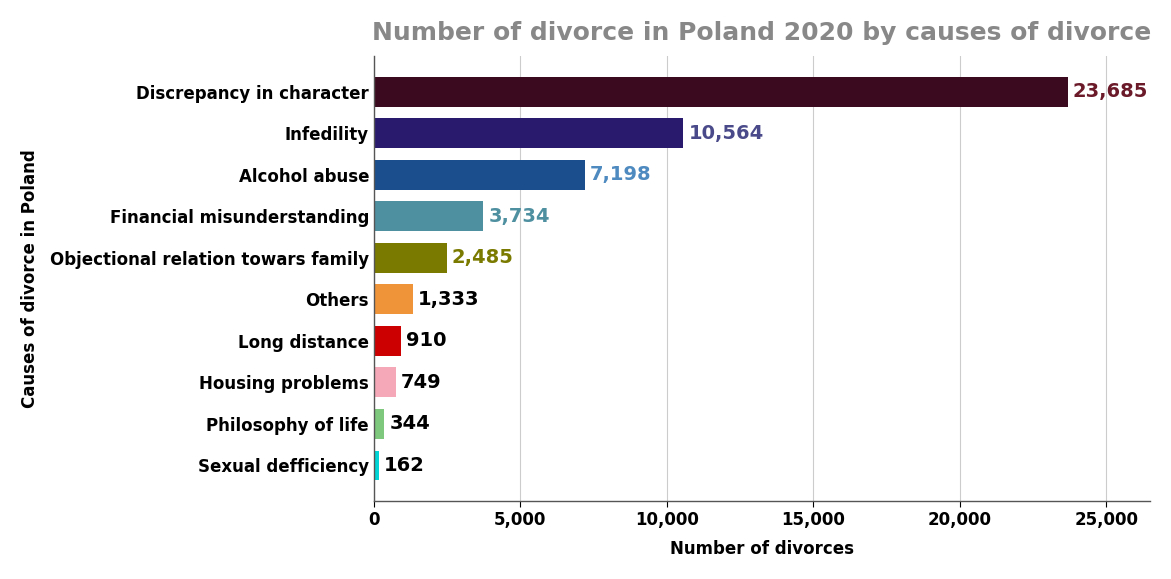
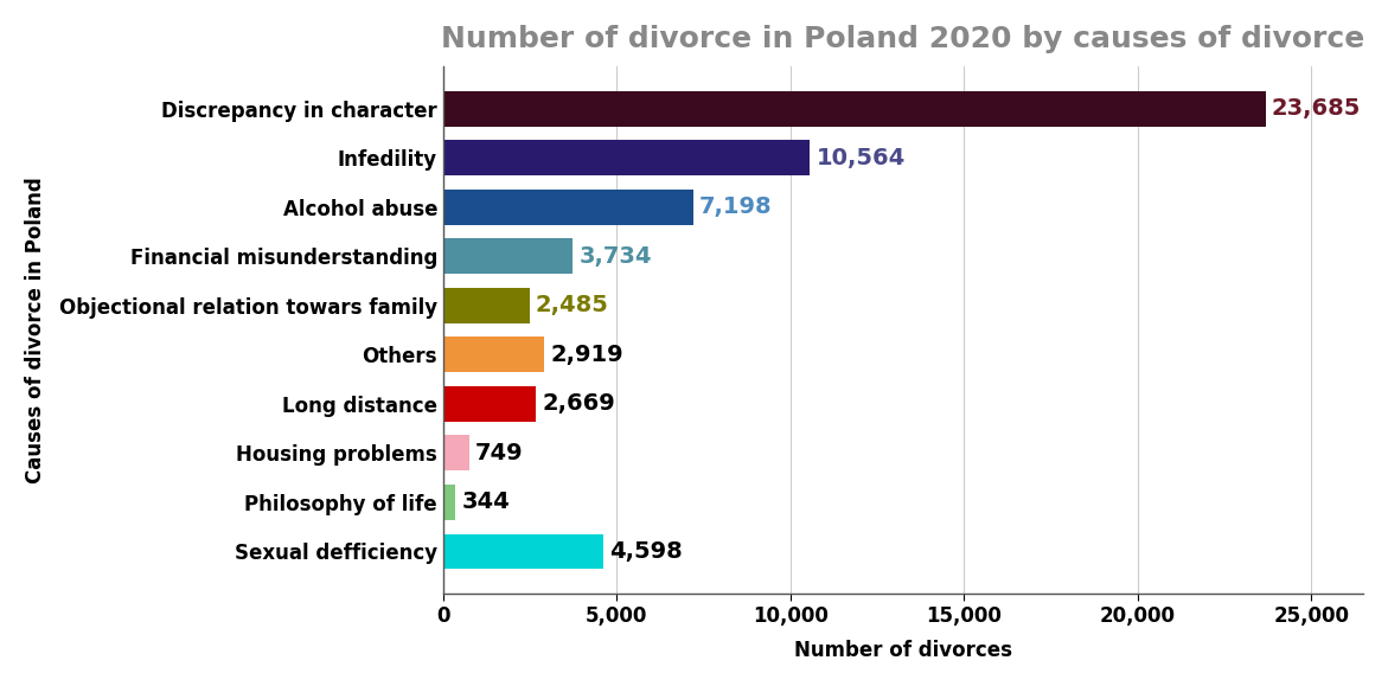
Others: 1,333 -> 2,919
Long distance: 910 -> 2,669
Sexual defficiency: 162 -> 4,598
